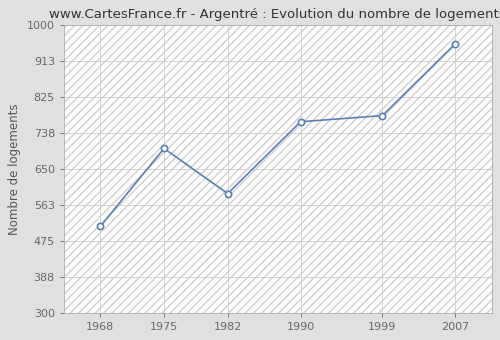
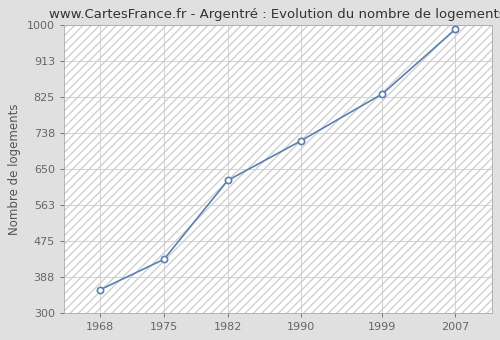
1968: 510 -> 356
1975: 700 -> 430
1982: 590 -> 622
1990: 765 -> 718
1999: 780 -> 833
2007: 955 -> 990
